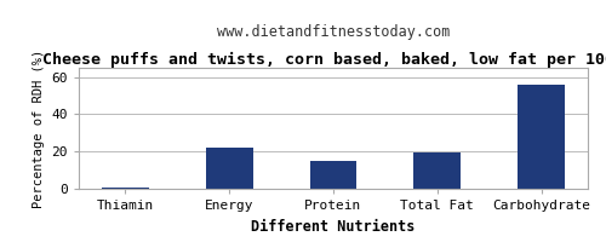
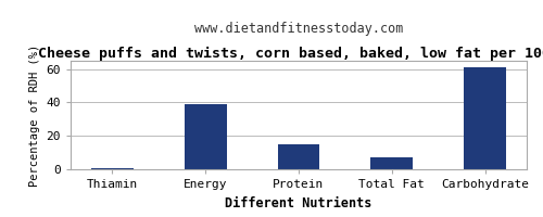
Energy: 22 -> 39
Total Fat: 20 -> 7
Carbohydrate: 56 -> 61
